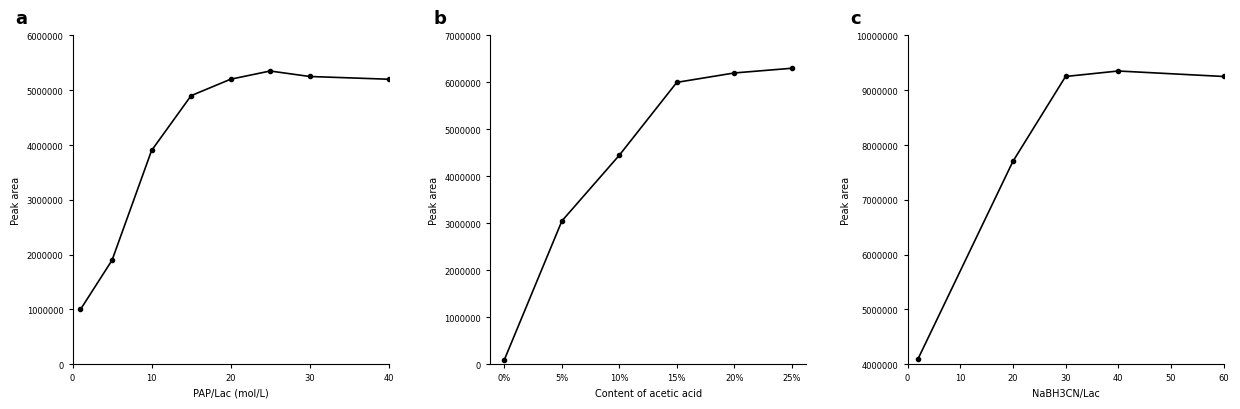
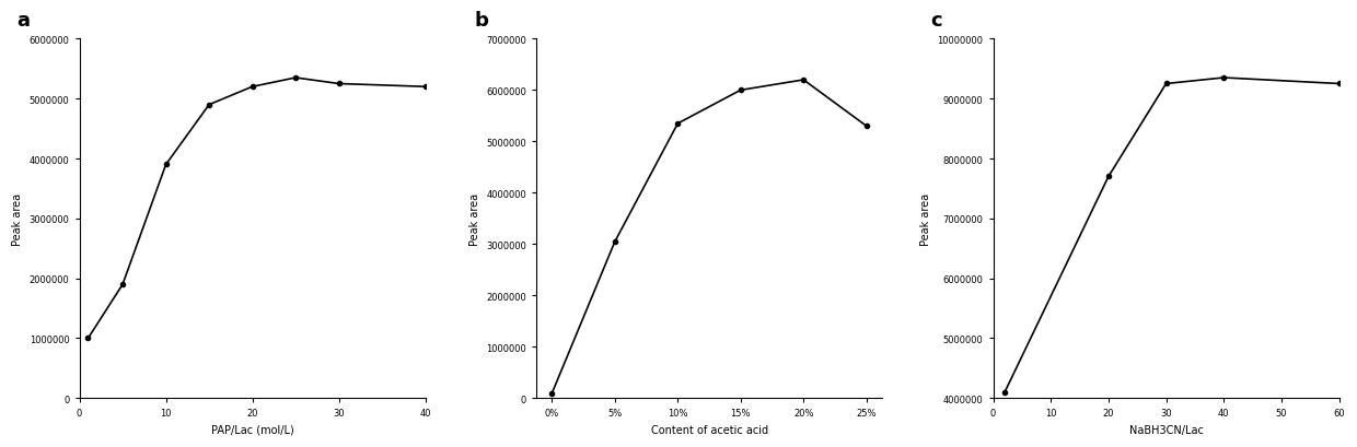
10%: 4450000 -> 5350000
25%: 6300000 -> 5300000
